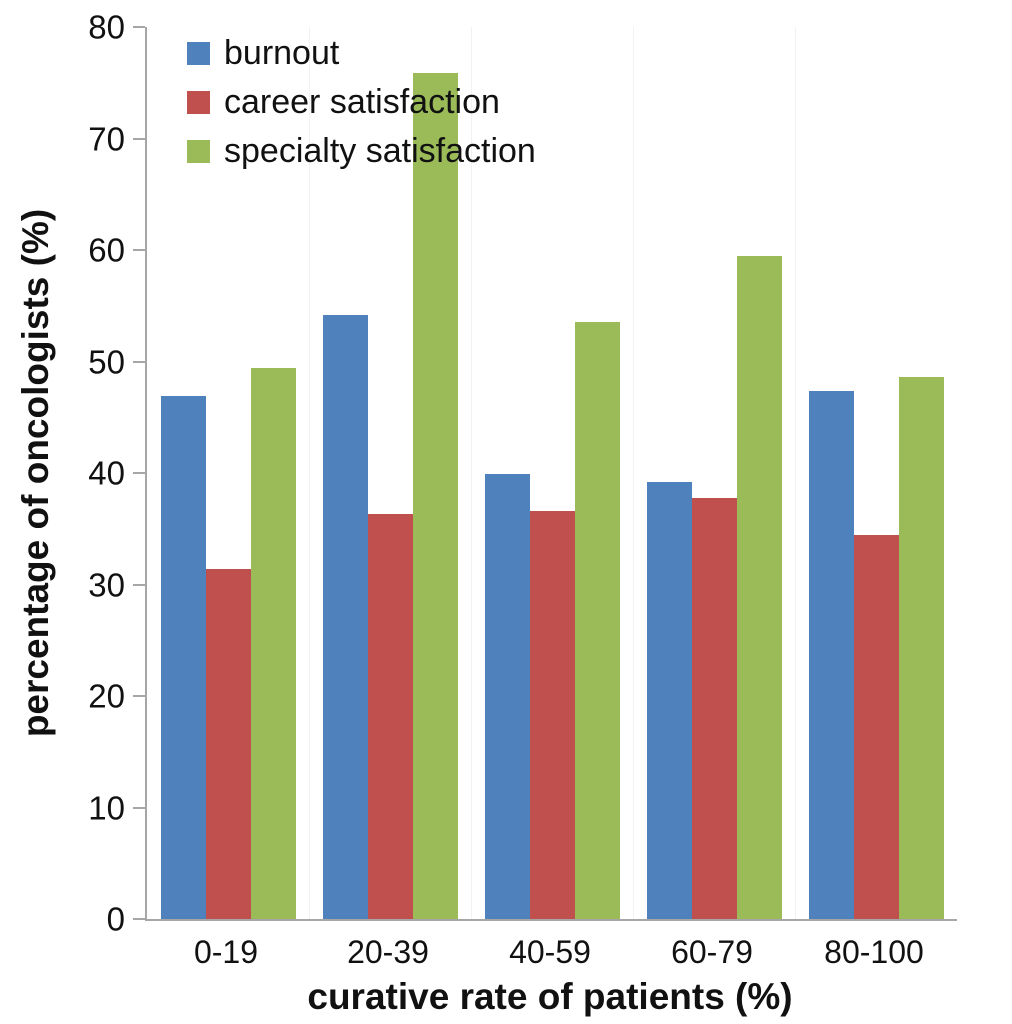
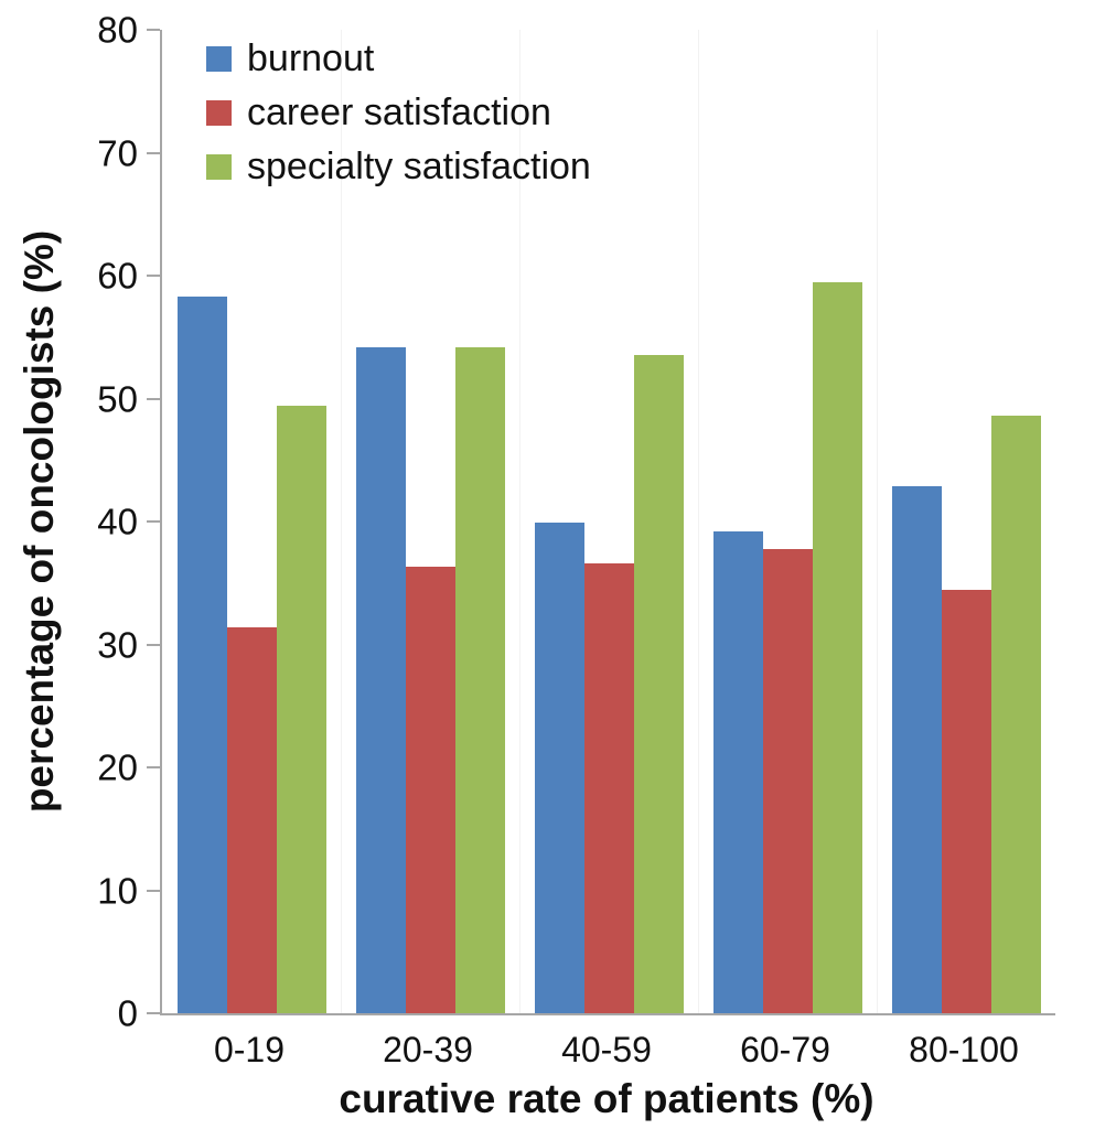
burnout/0-19: 46.9 -> 58.3
specialty satisfaction/20-39: 75.9 -> 54.2
burnout/80-100: 47.4 -> 42.9
